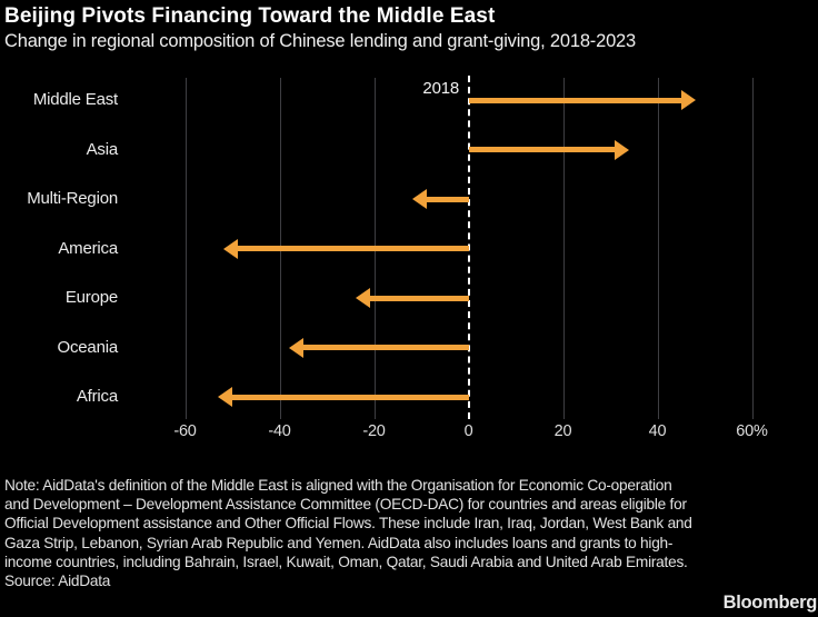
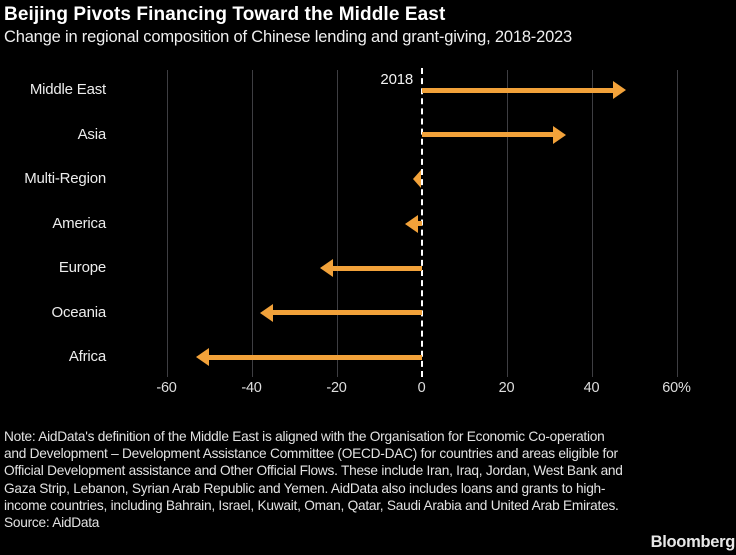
Multi-Region: -12% -> -2%
America: -52% -> -4%
